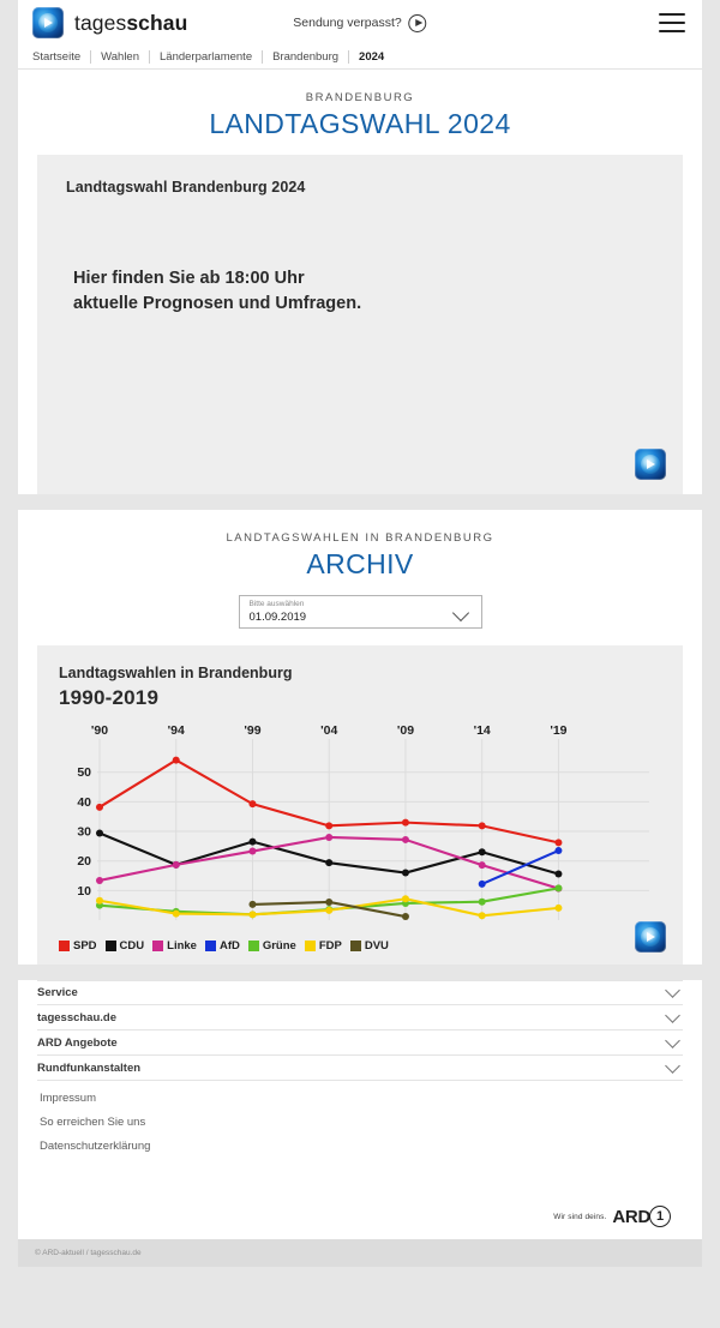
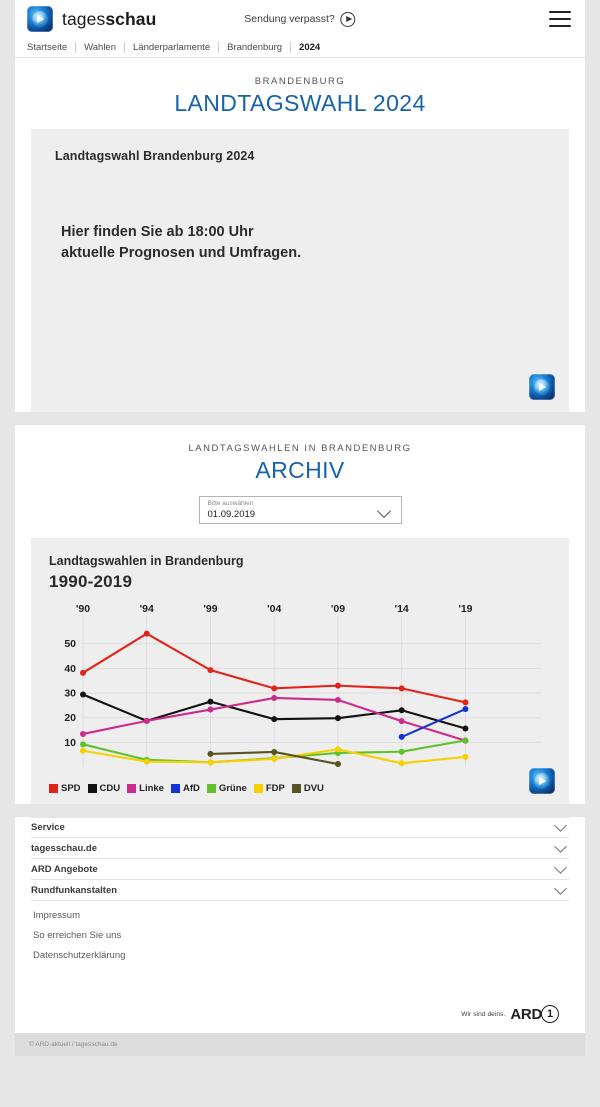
Grüne/'90: 5 -> 9
CDU/'09: 16 -> 20
